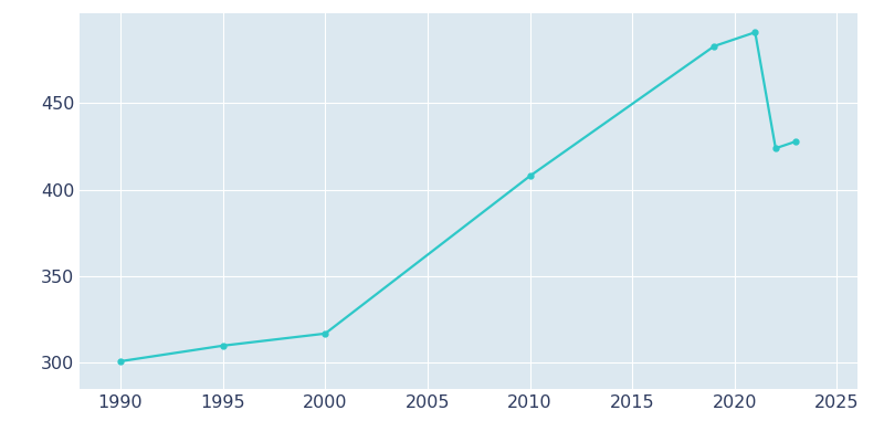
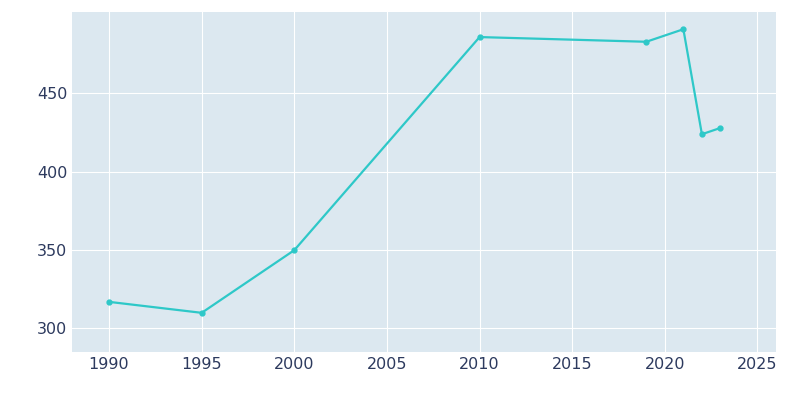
1990: 301 -> 317
2000: 317 -> 350
2010: 408 -> 486
